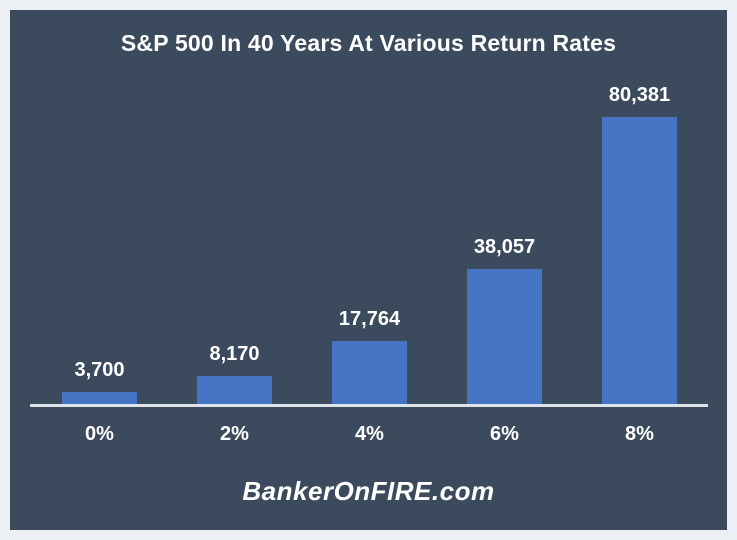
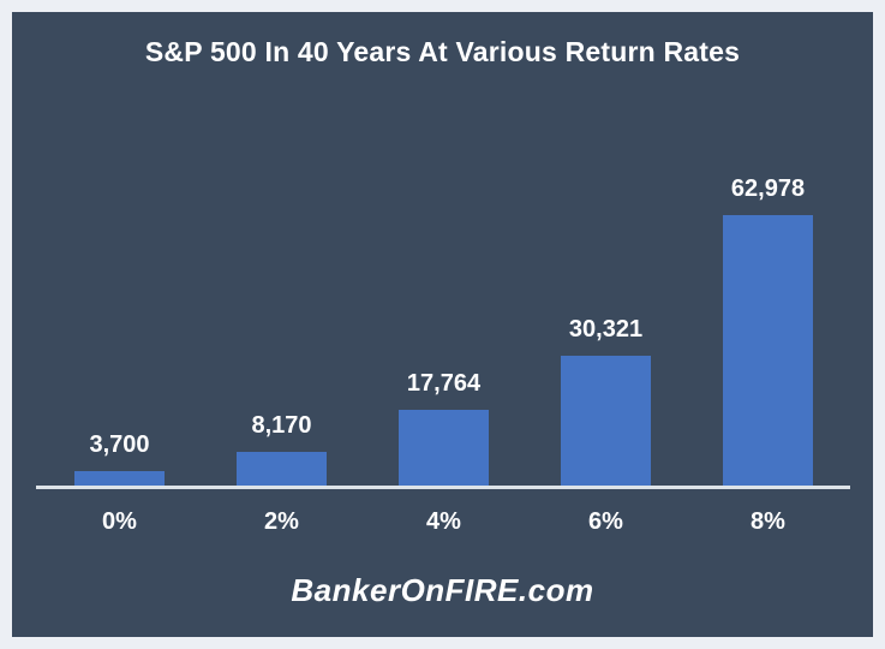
6%: 38,057 -> 30,321
8%: 80,381 -> 62,978
